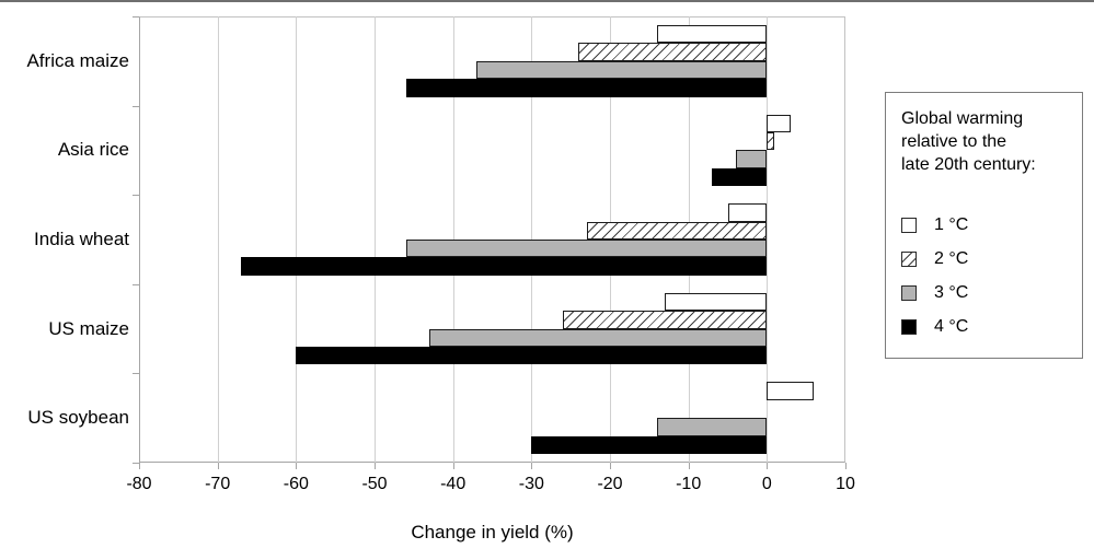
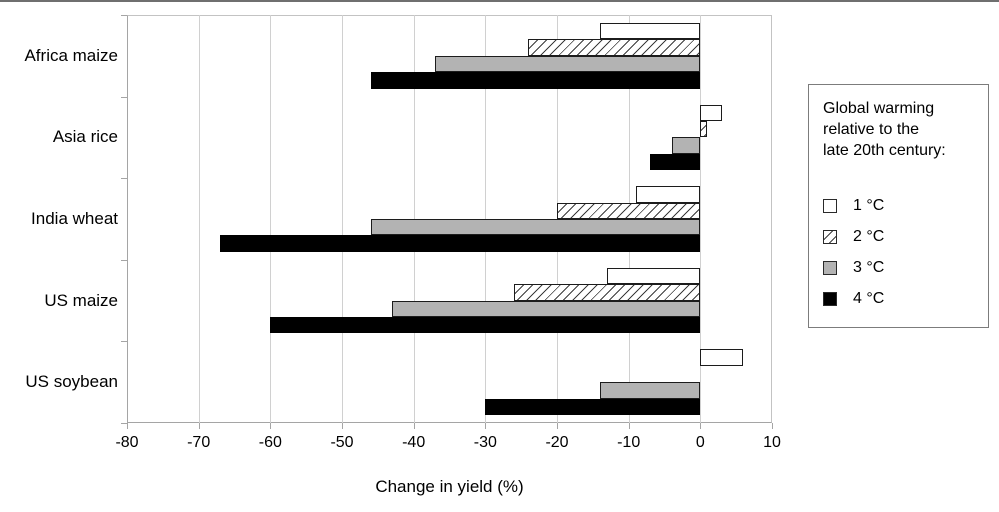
1 °C/India wheat: -5 -> -9
2 °C/India wheat: -23 -> -20
